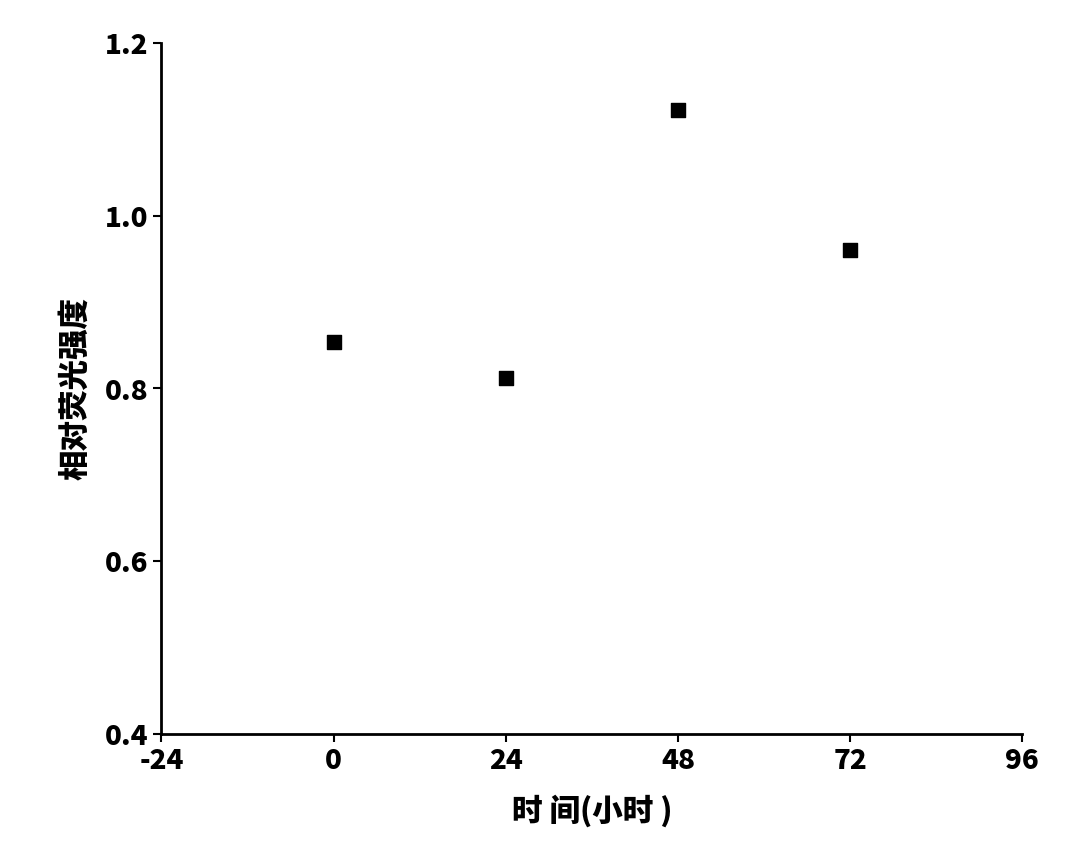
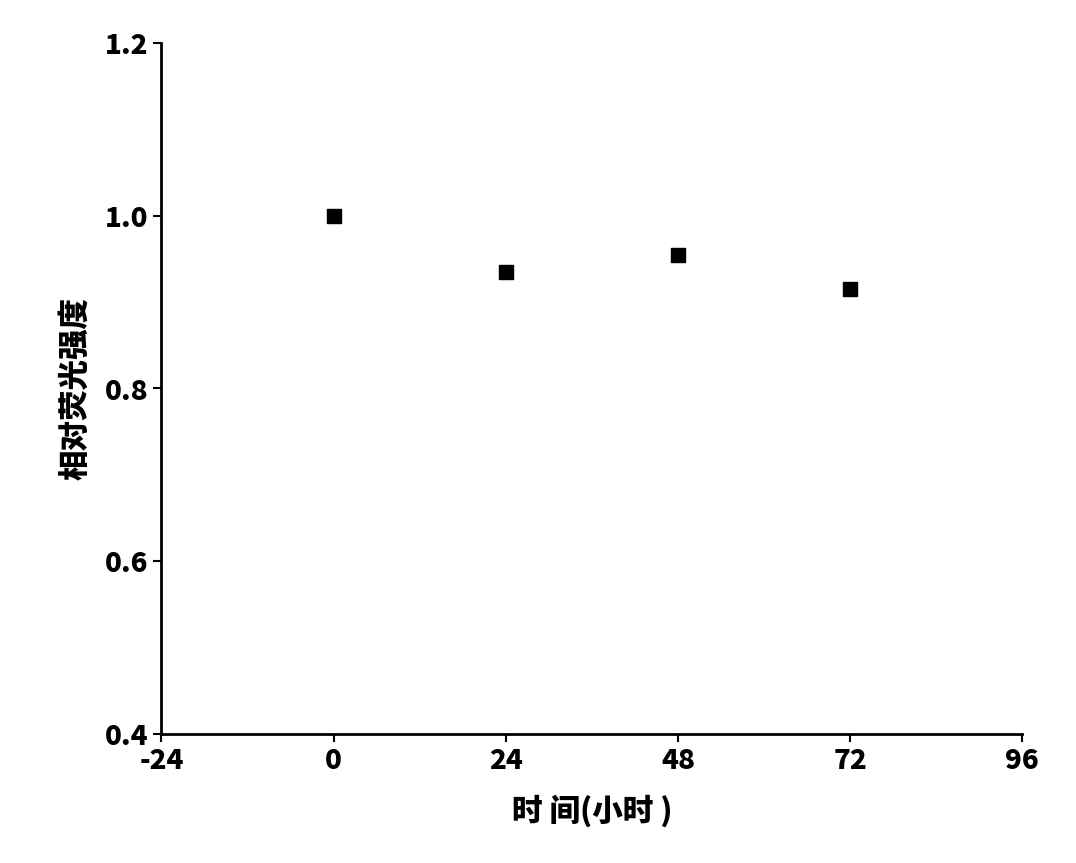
0: 0.854 -> 1.000
24: 0.812 -> 0.935
48: 1.122 -> 0.955
72: 0.960 -> 0.915
